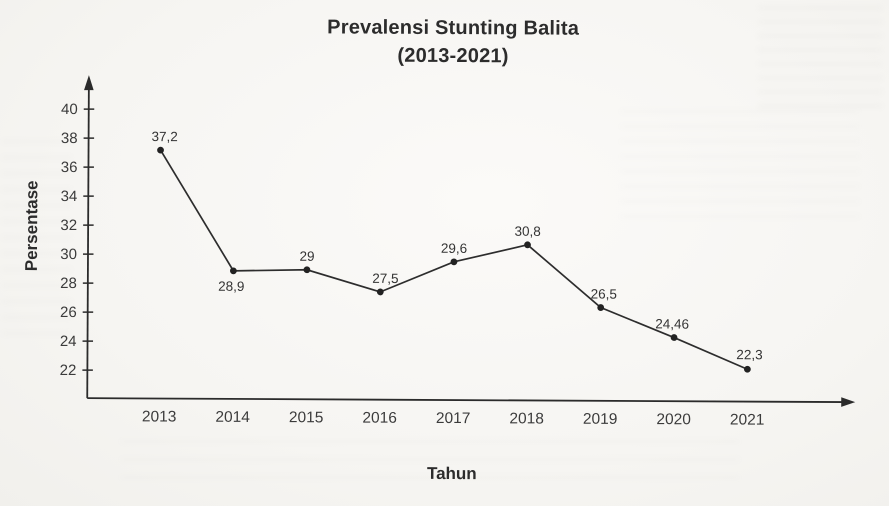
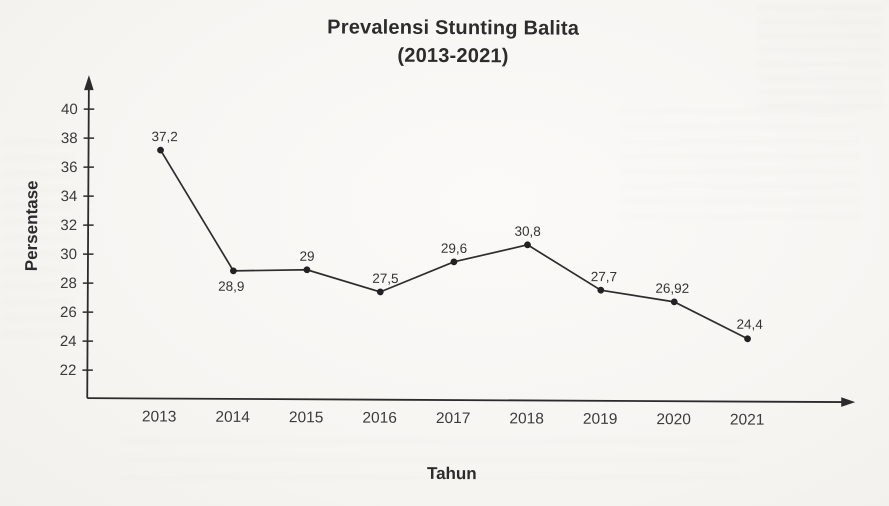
2019: 26,5 -> 27,7
2020: 24,46 -> 26,92
2021: 22,3 -> 24,4
